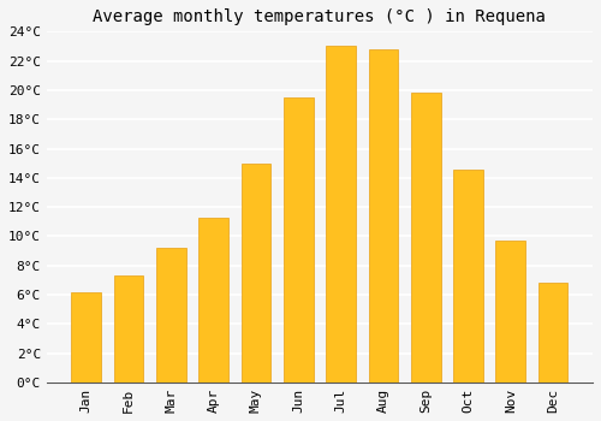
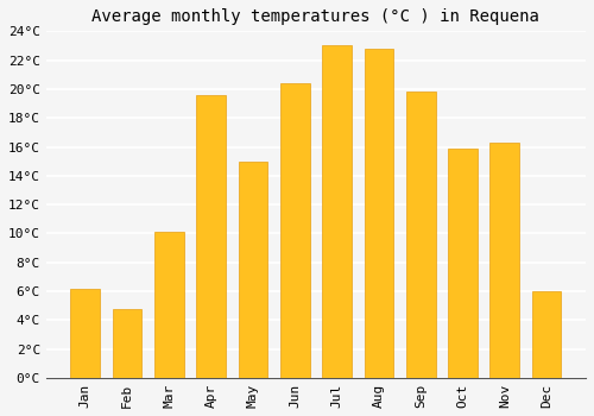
Feb: 7.3°C -> 4.8°C
Mar: 9.2°C -> 10.1°C
Apr: 11.3°C -> 19.6°C
Jun: 19.5°C -> 20.4°C
Oct: 14.6°C -> 15.9°C
Nov: 9.7°C -> 16.3°C
Dec: 6.8°C -> 6.0°C
